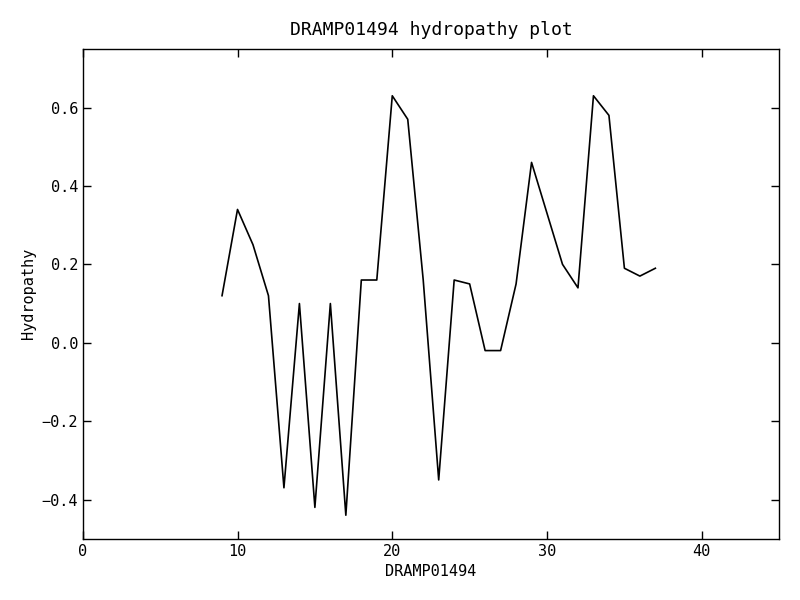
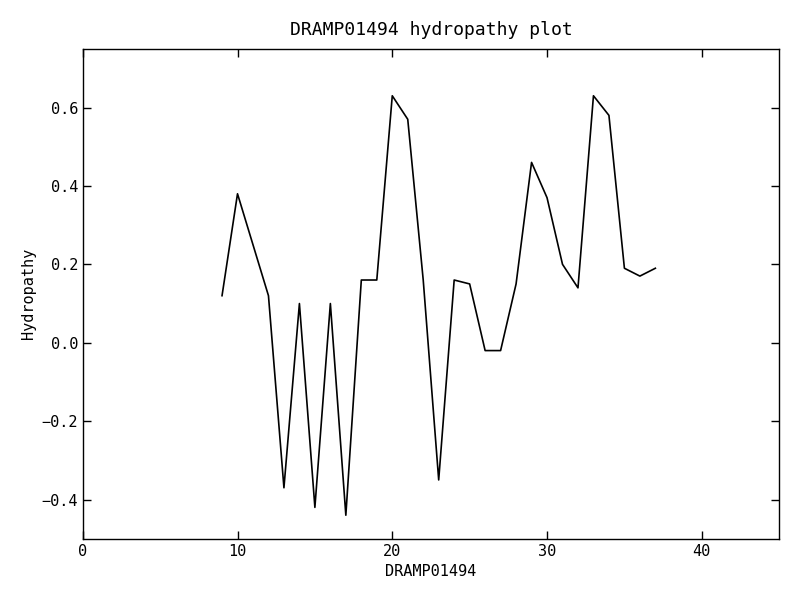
10: 0.34 -> 0.38
30: 0.33 -> 0.37
